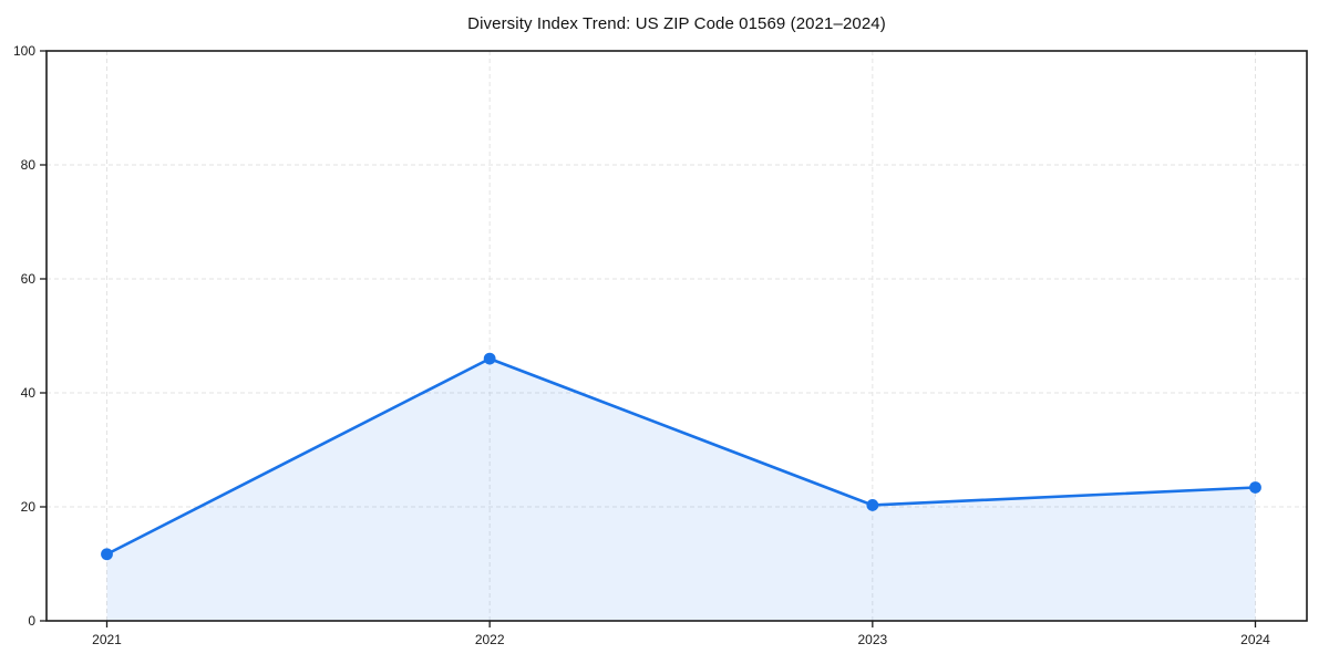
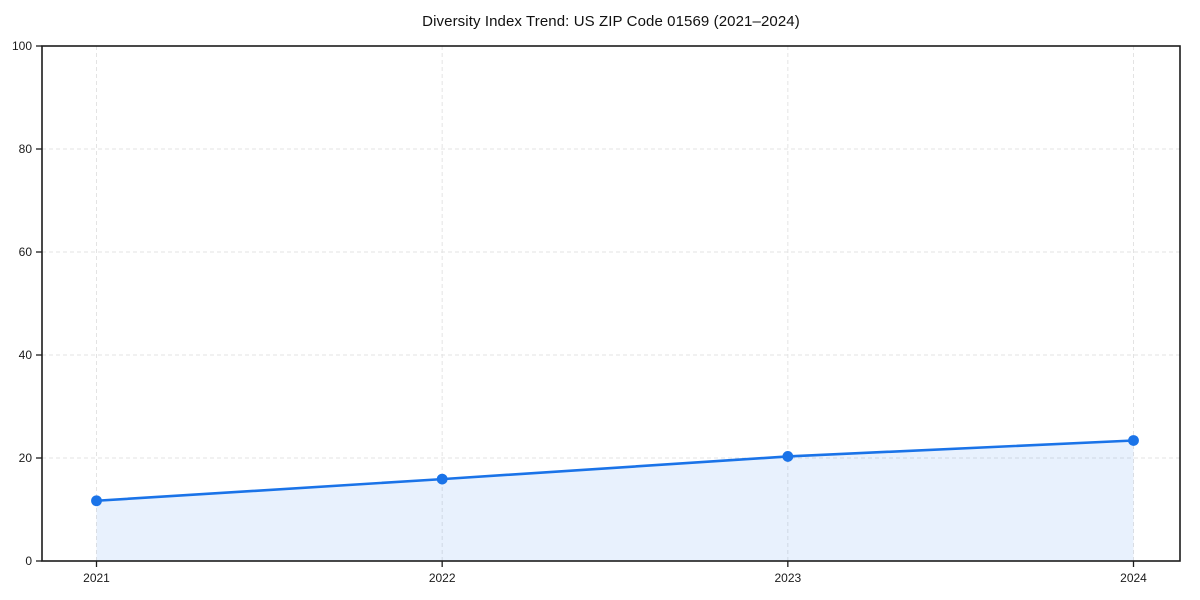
2022: 46 -> 16
